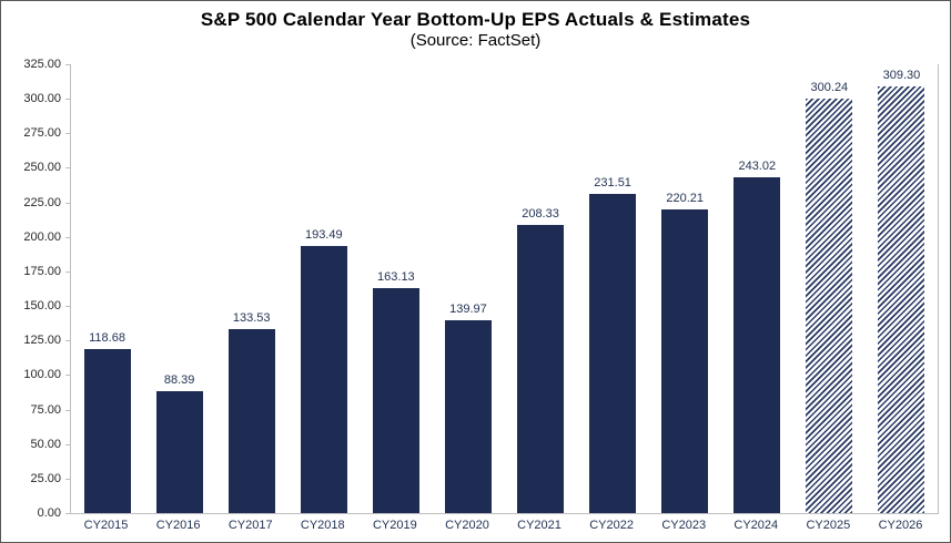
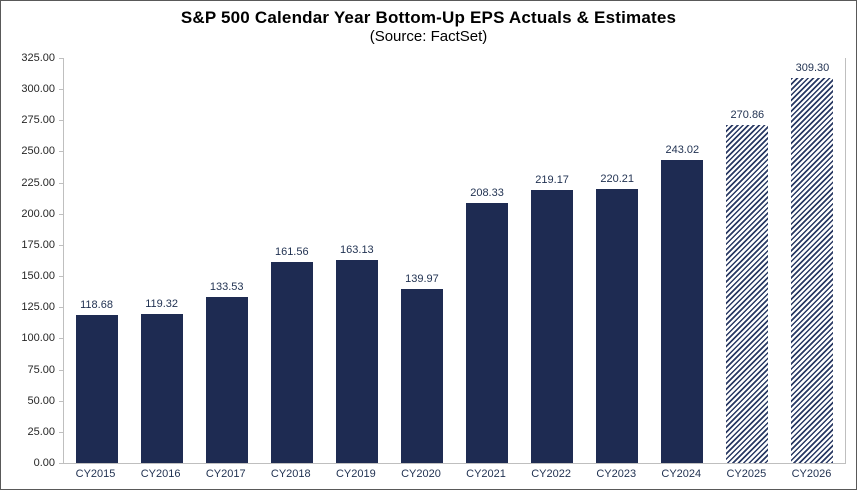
CY2016: 88.39 -> 119.32
CY2018: 193.49 -> 161.56
CY2022: 231.51 -> 219.17
CY2025: 300.24 -> 270.86
